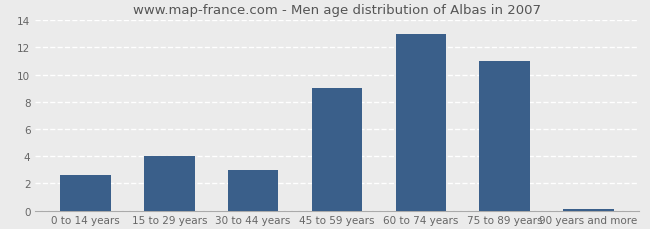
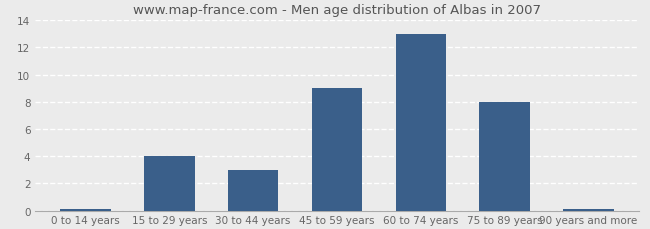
0 to 14 years: 2.6 -> 0.1
75 to 89 years: 11.0 -> 8.0
